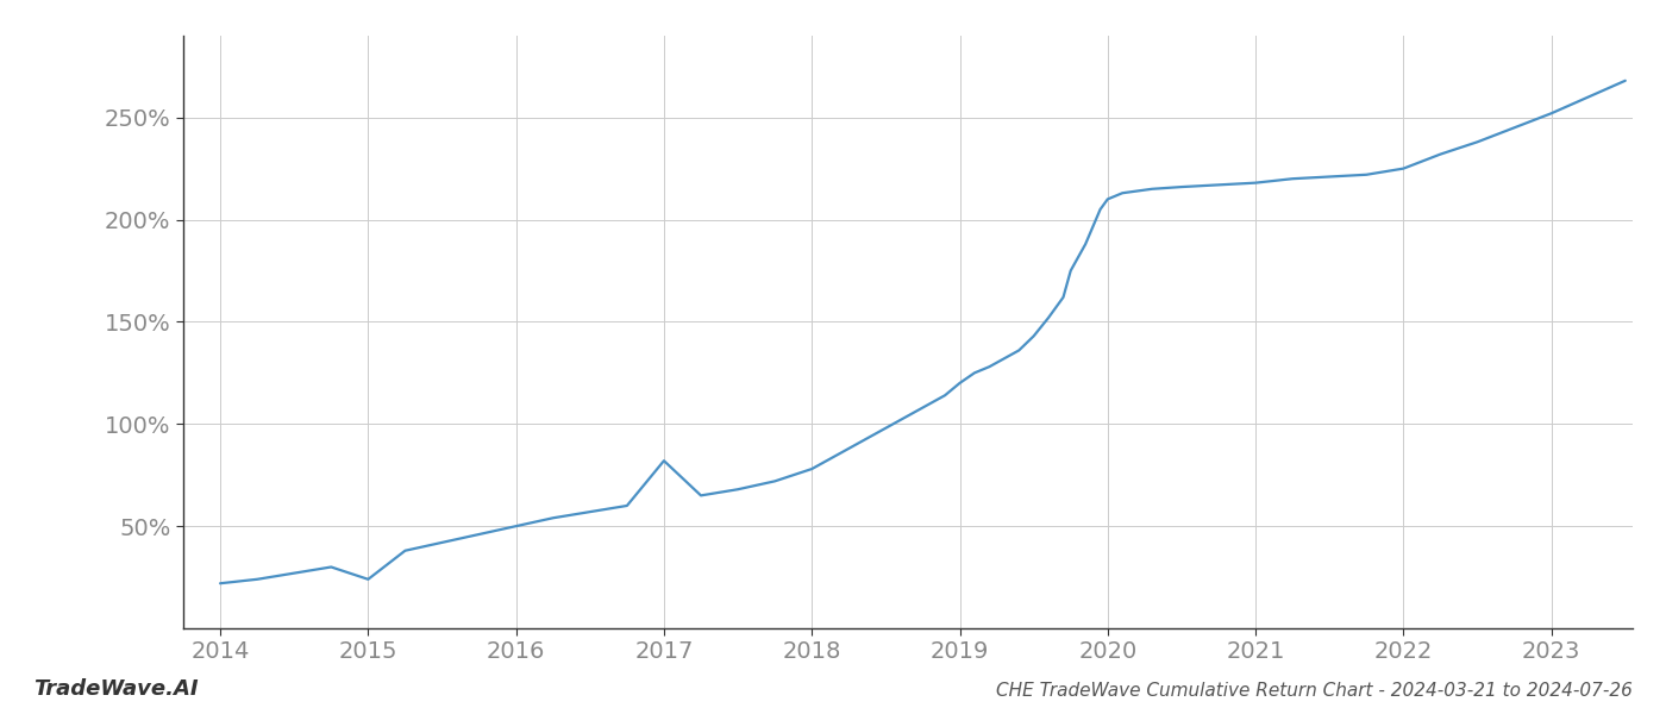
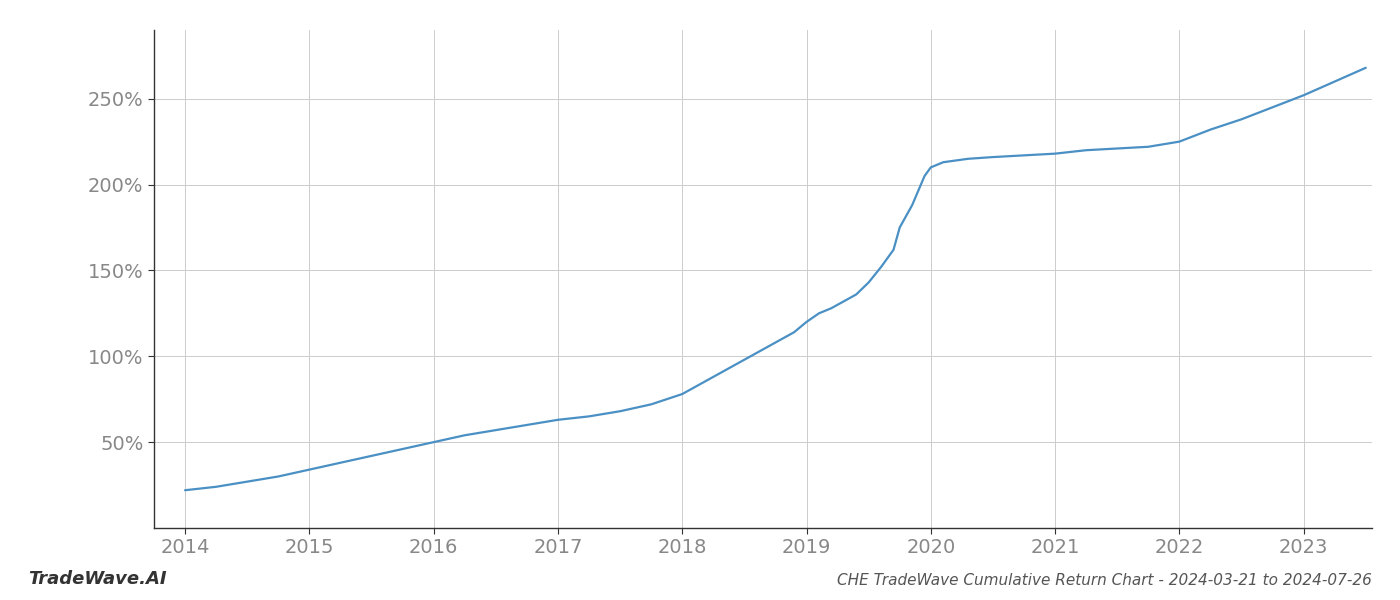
2015: 24% -> 34%
2017: 82% -> 63%
